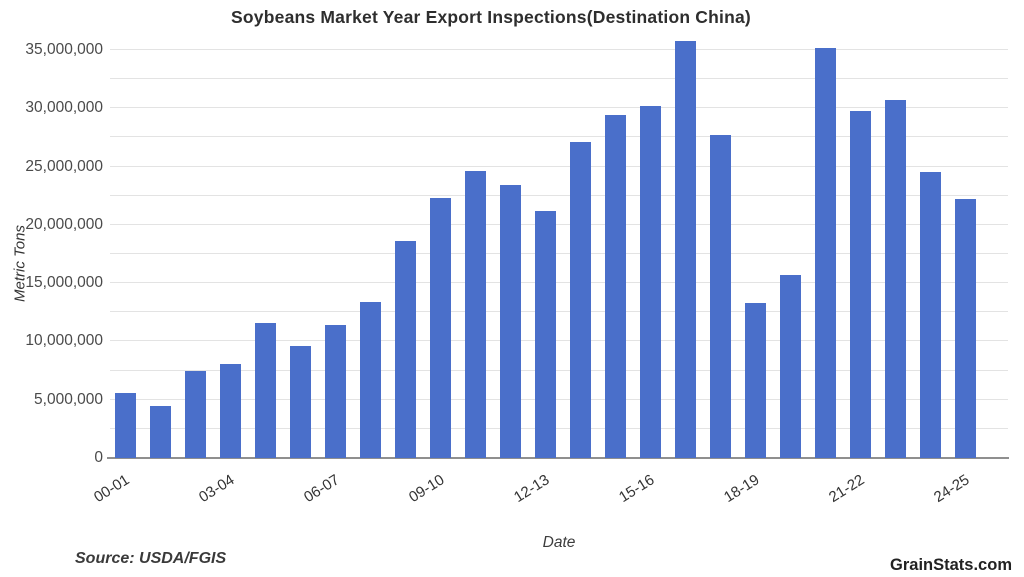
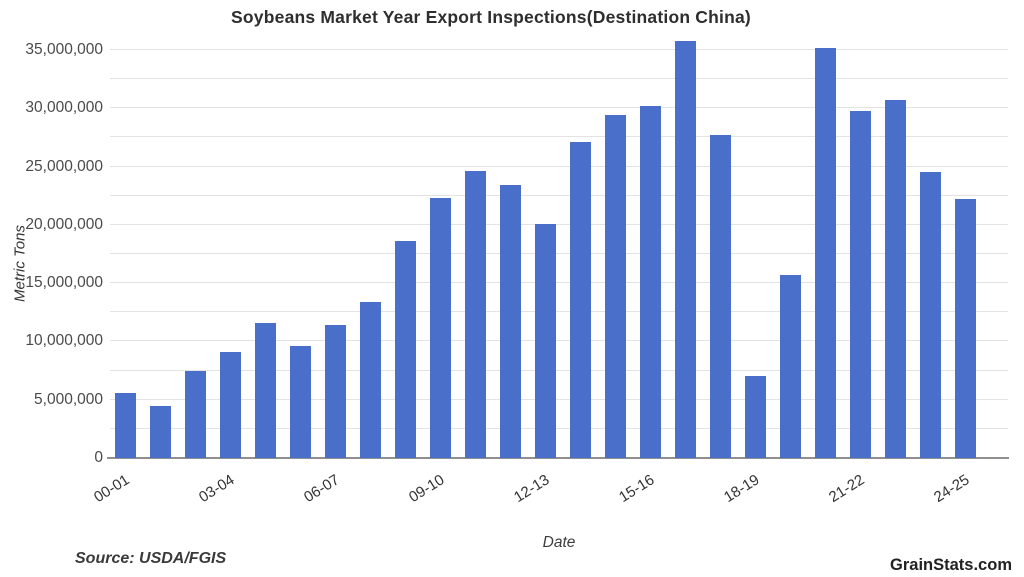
03-04: 8100000 -> 9100000
12-13: 21200000 -> 20100000
18-19: 13300000 -> 7000000
